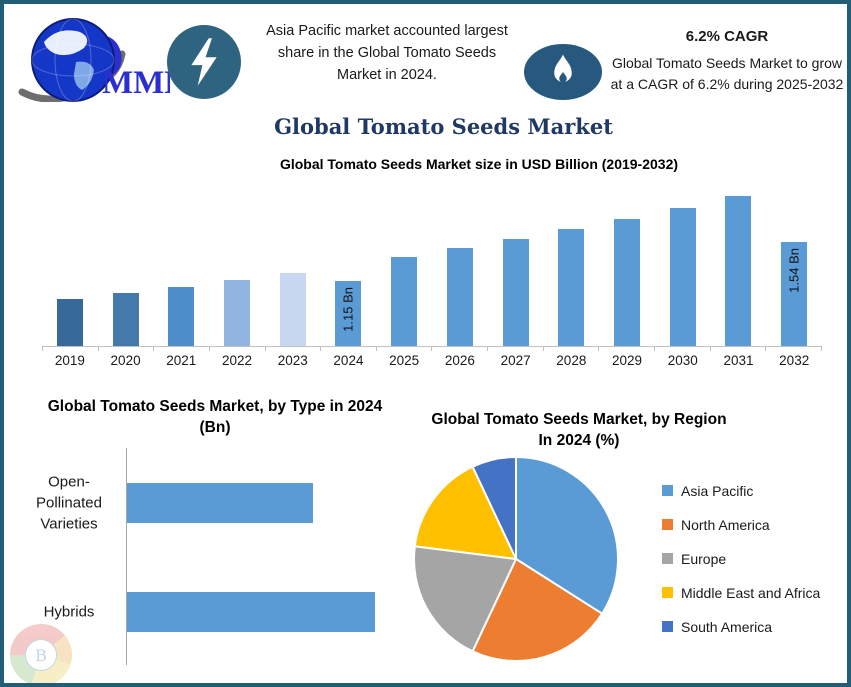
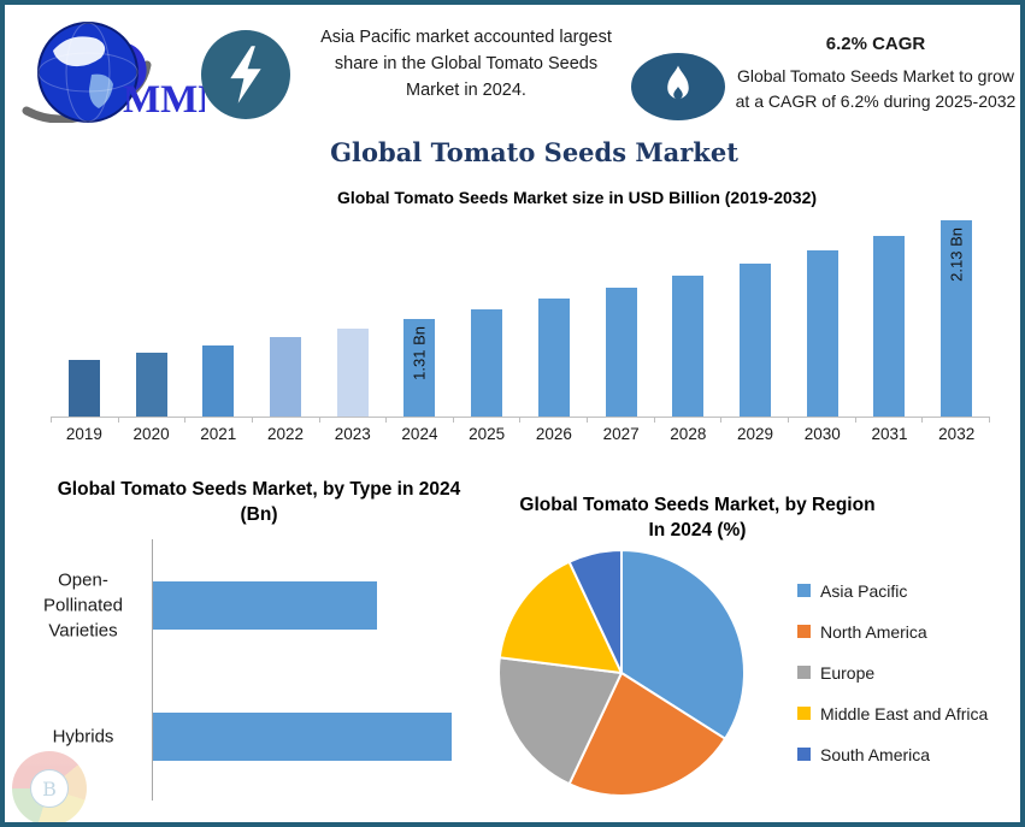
Global Tomato Seeds Market size in USD Billion (2019-2032)/2024: 1.15 -> 1.31
Global Tomato Seeds Market size in USD Billion (2019-2032)/2032: 1.54 -> 2.13
